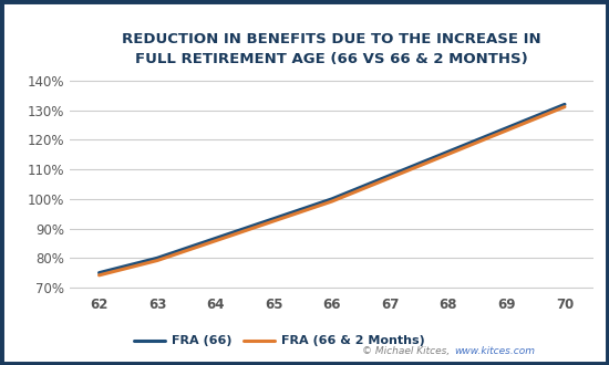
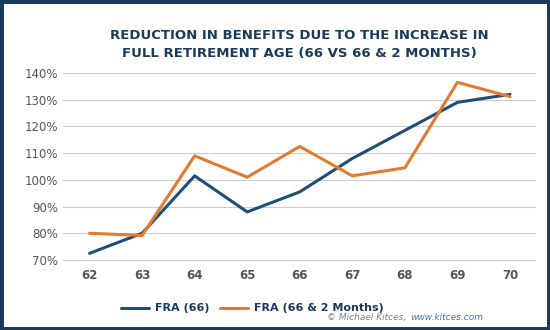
FRA (66)/62: 75.0% -> 72.5%
FRA (66 & 2 Months)/62: 74.2% -> 80.0%
FRA (66)/64: 86.7% -> 101.5%
FRA (66 & 2 Months)/64: 85.8% -> 109.0%
FRA (66)/65: 93.3% -> 88.0%
FRA (66 & 2 Months)/65: 92.5% -> 101.0%
FRA (66)/66: 100.0% -> 95.5%
FRA (66 & 2 Months)/66: 99.2% -> 112.5%
FRA (66 & 2 Months)/67: 107.2% -> 101.5%
FRA (66)/68: 116.0% -> 118.5%
FRA (66 & 2 Months)/68: 115.2% -> 104.5%
FRA (66)/69: 124.0% -> 129.0%
FRA (66 & 2 Months)/69: 123.2% -> 136.5%
